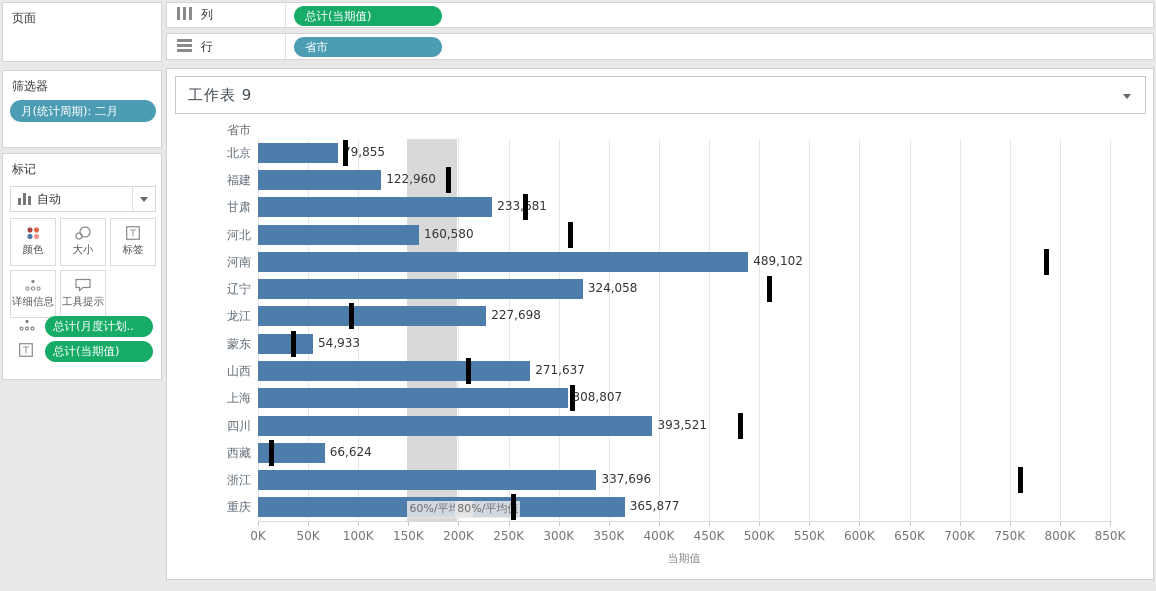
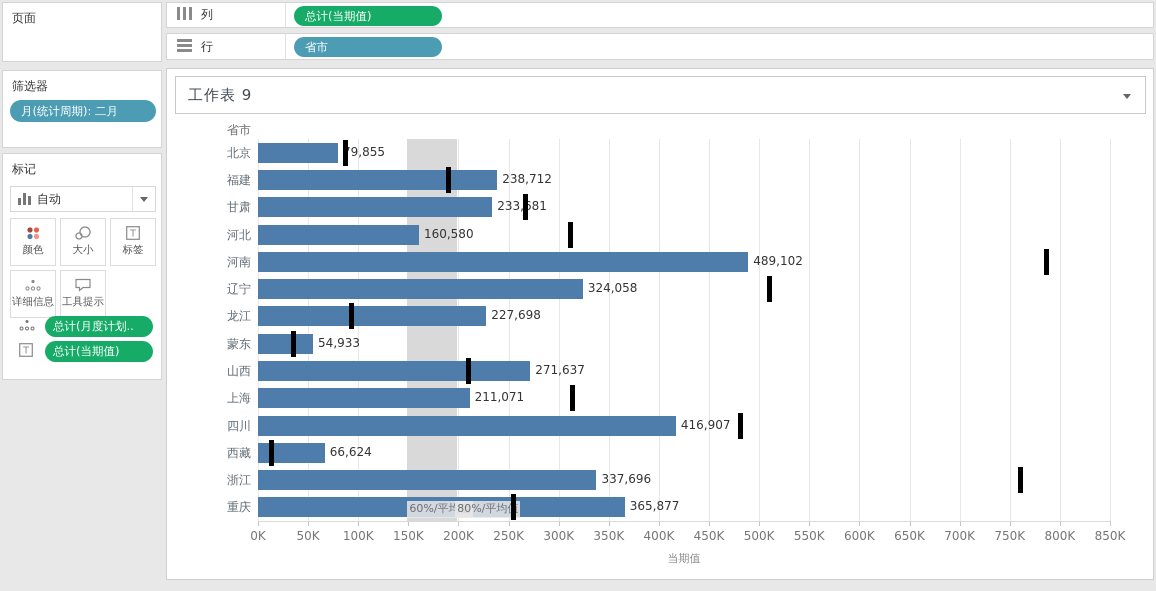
总计(当期值)/福建: 122,960 -> 238,712
总计(当期值)/上海: 308,807 -> 211,071
总计(当期值)/四川: 393,521 -> 416,907
